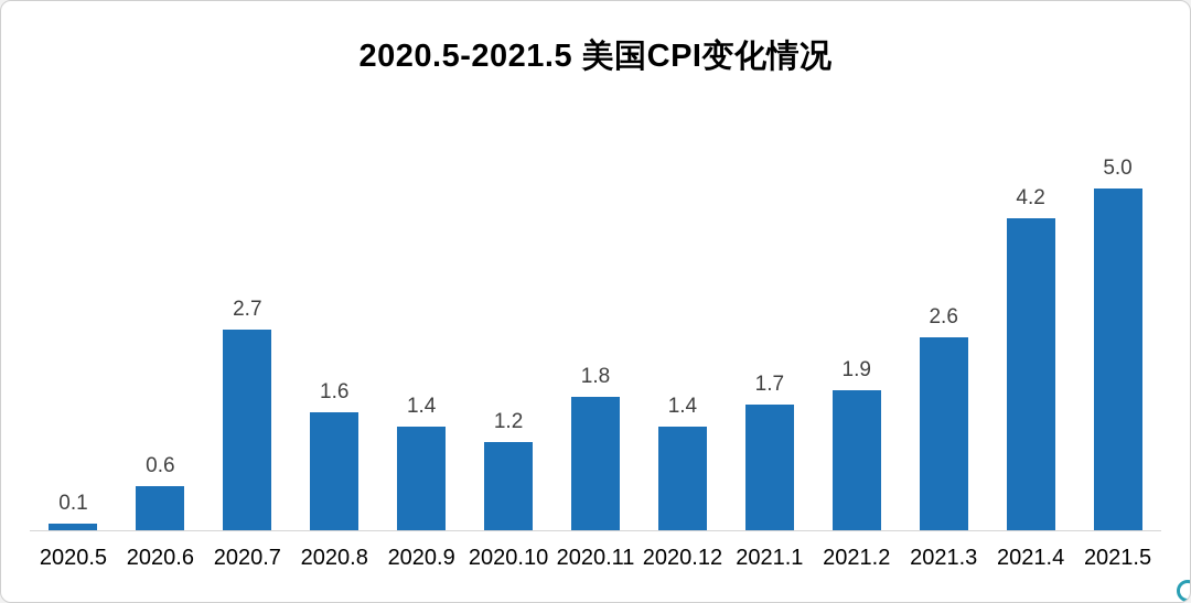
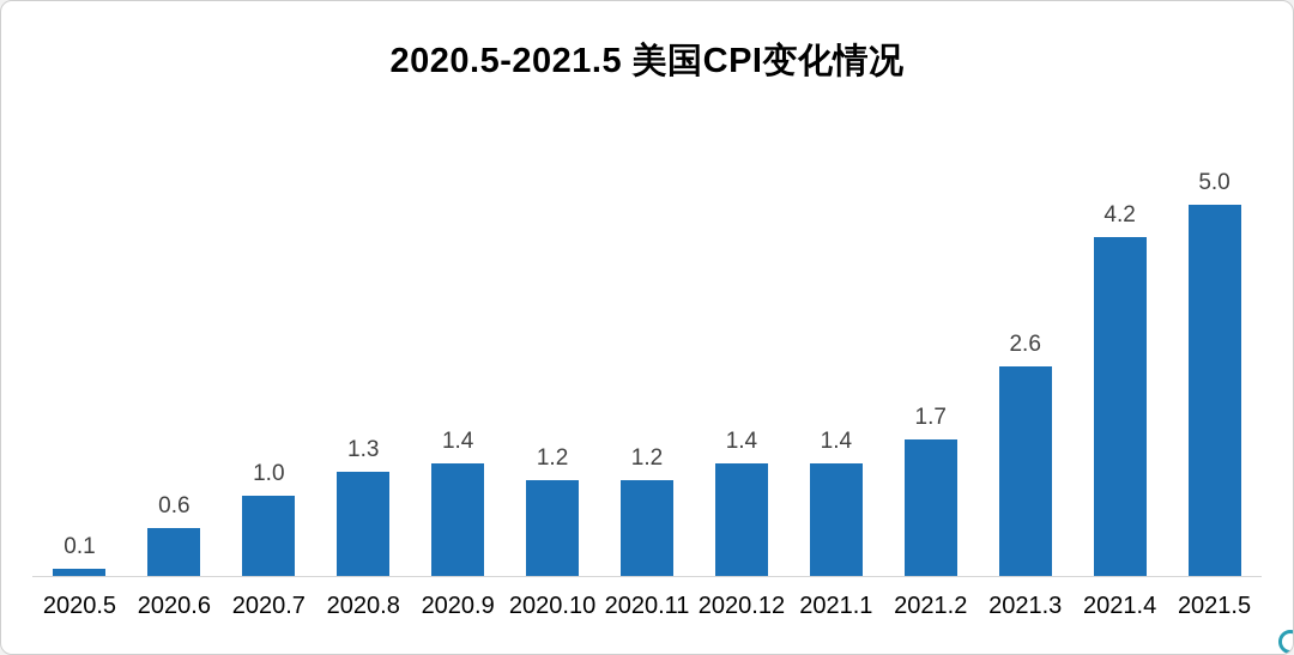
2020.7: 2.7 -> 1.0
2020.8: 1.6 -> 1.3
2020.11: 1.8 -> 1.2
2021.1: 1.7 -> 1.4
2021.2: 1.9 -> 1.7
